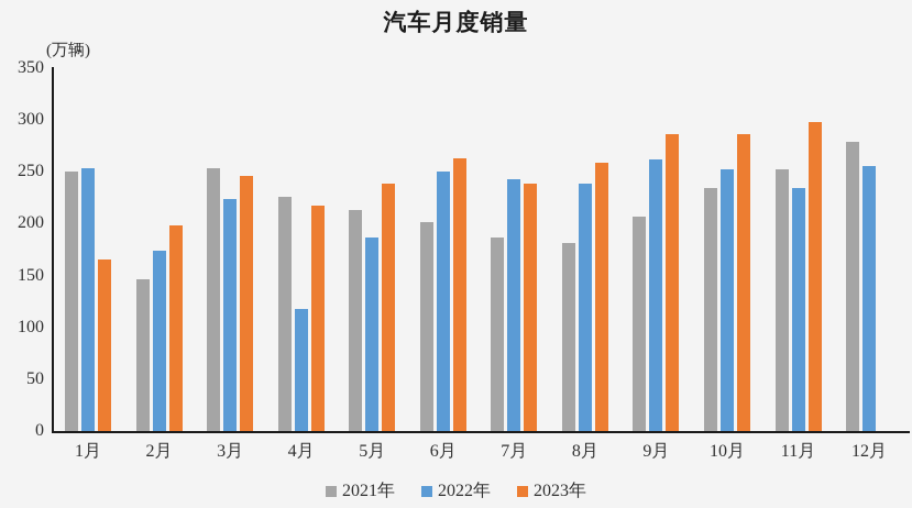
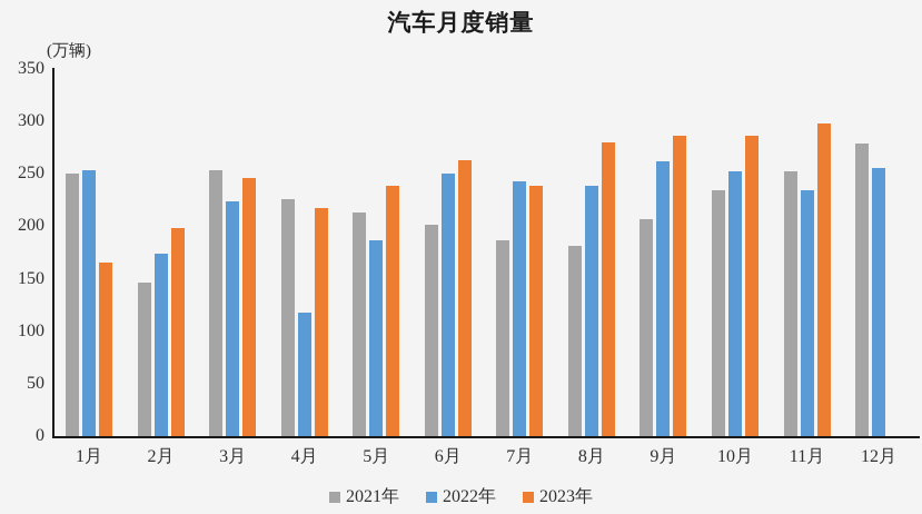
2023年/8月: 260 -> 280
